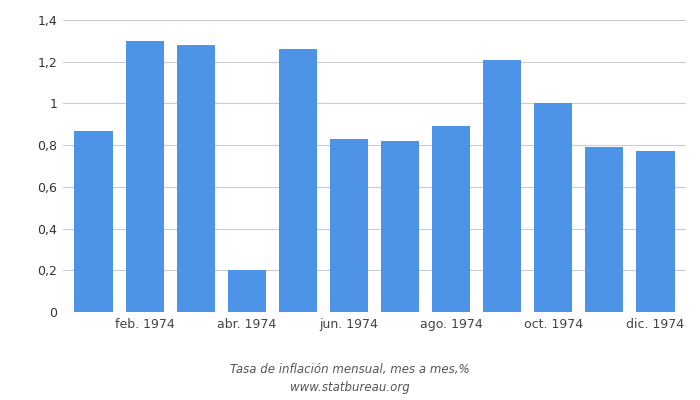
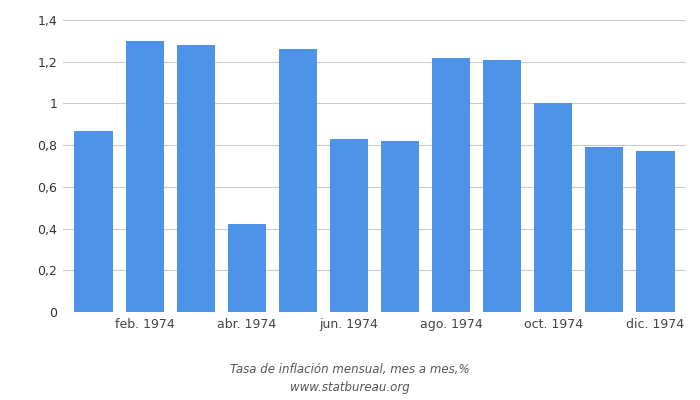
abr. 1974: 0,20 -> 0,42
ago. 1974: 0,89 -> 1,22
